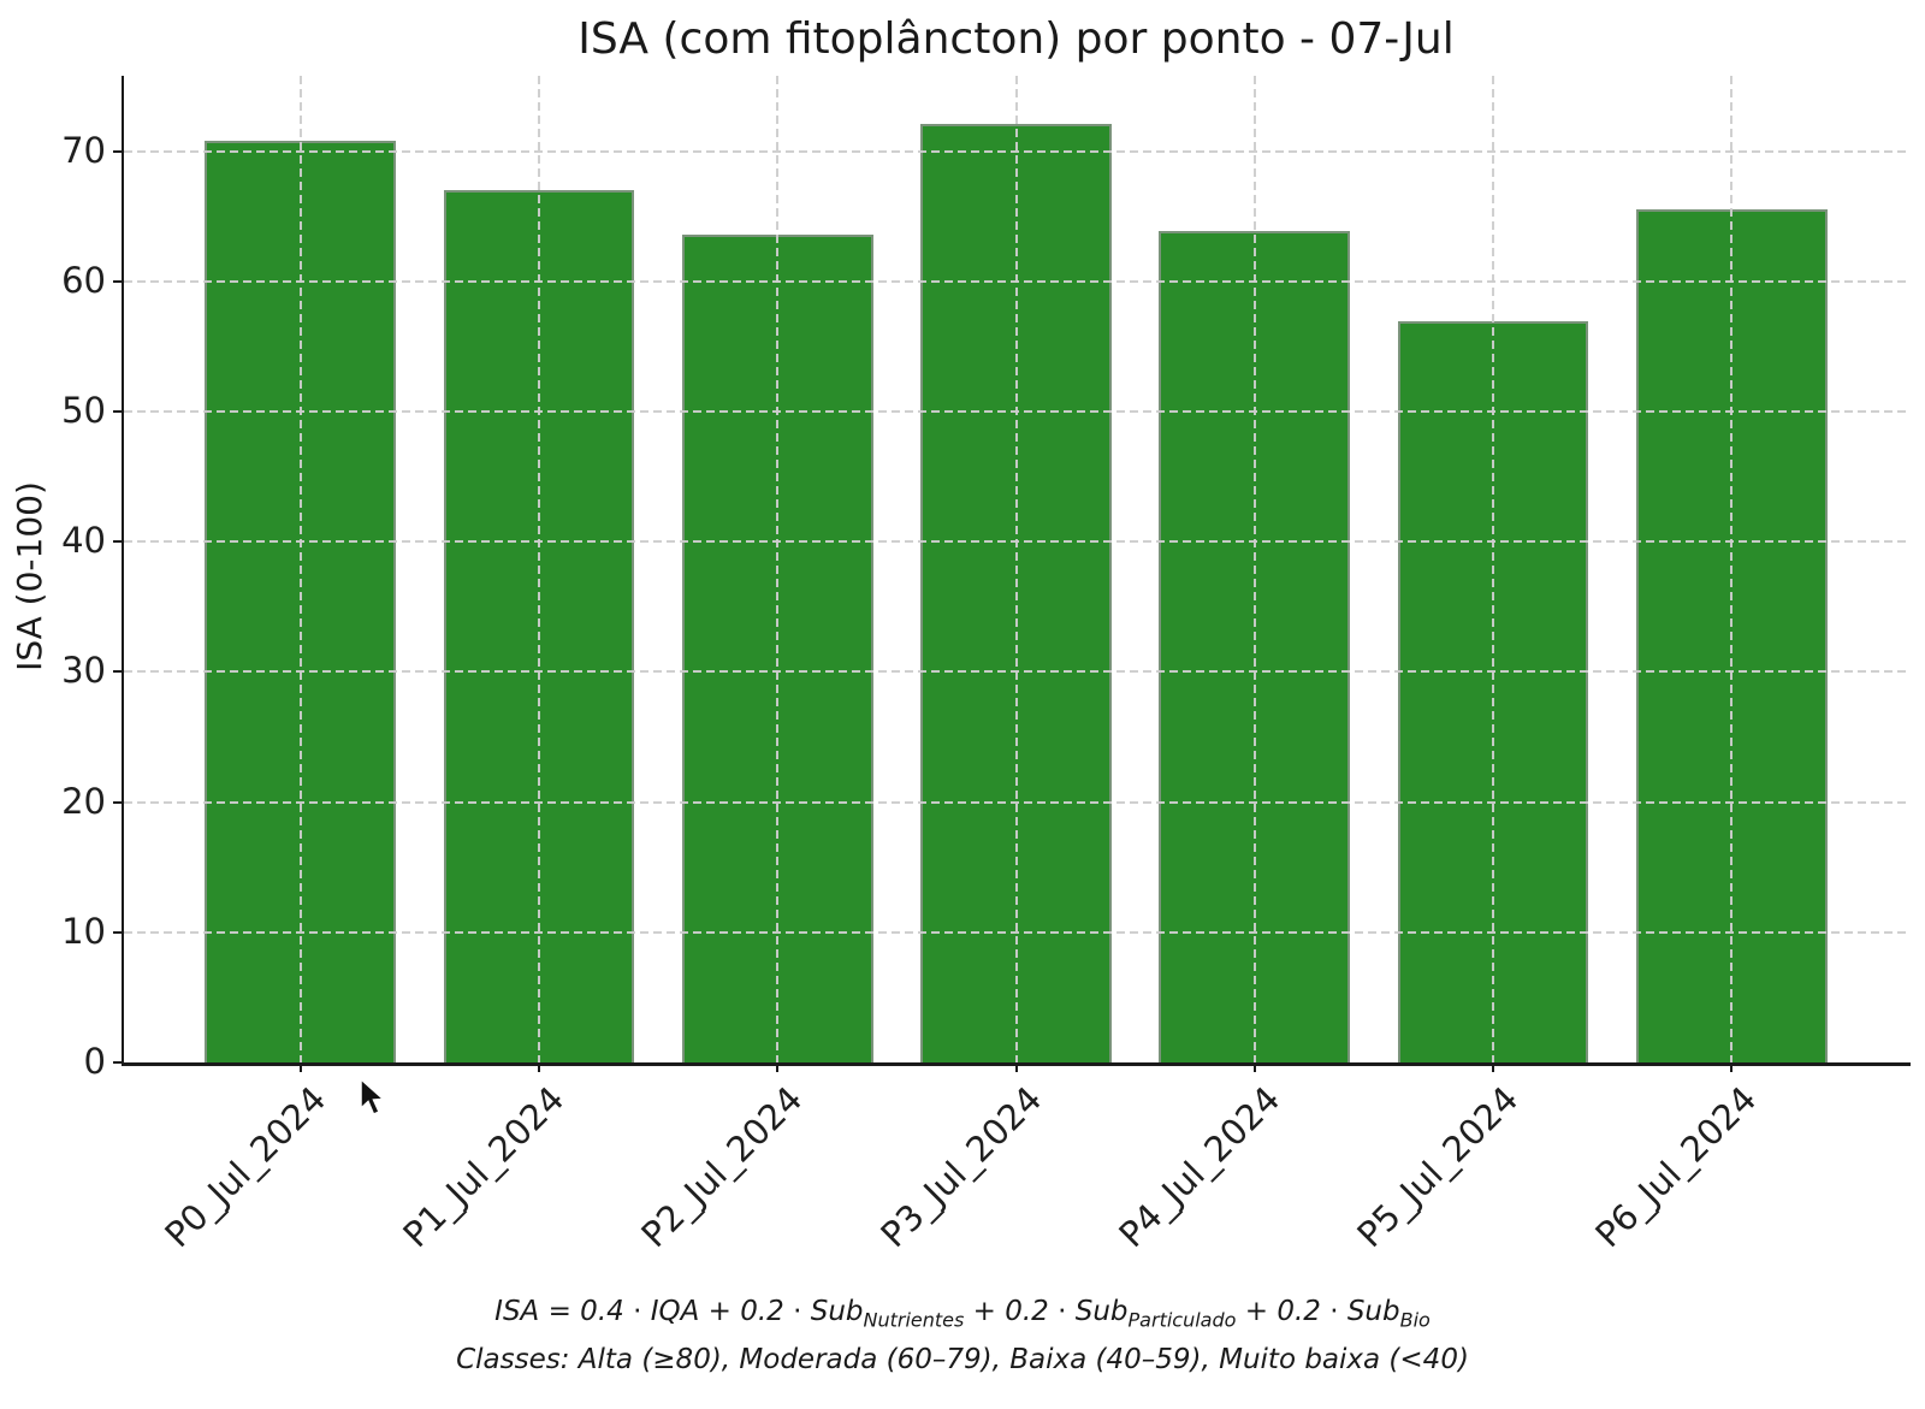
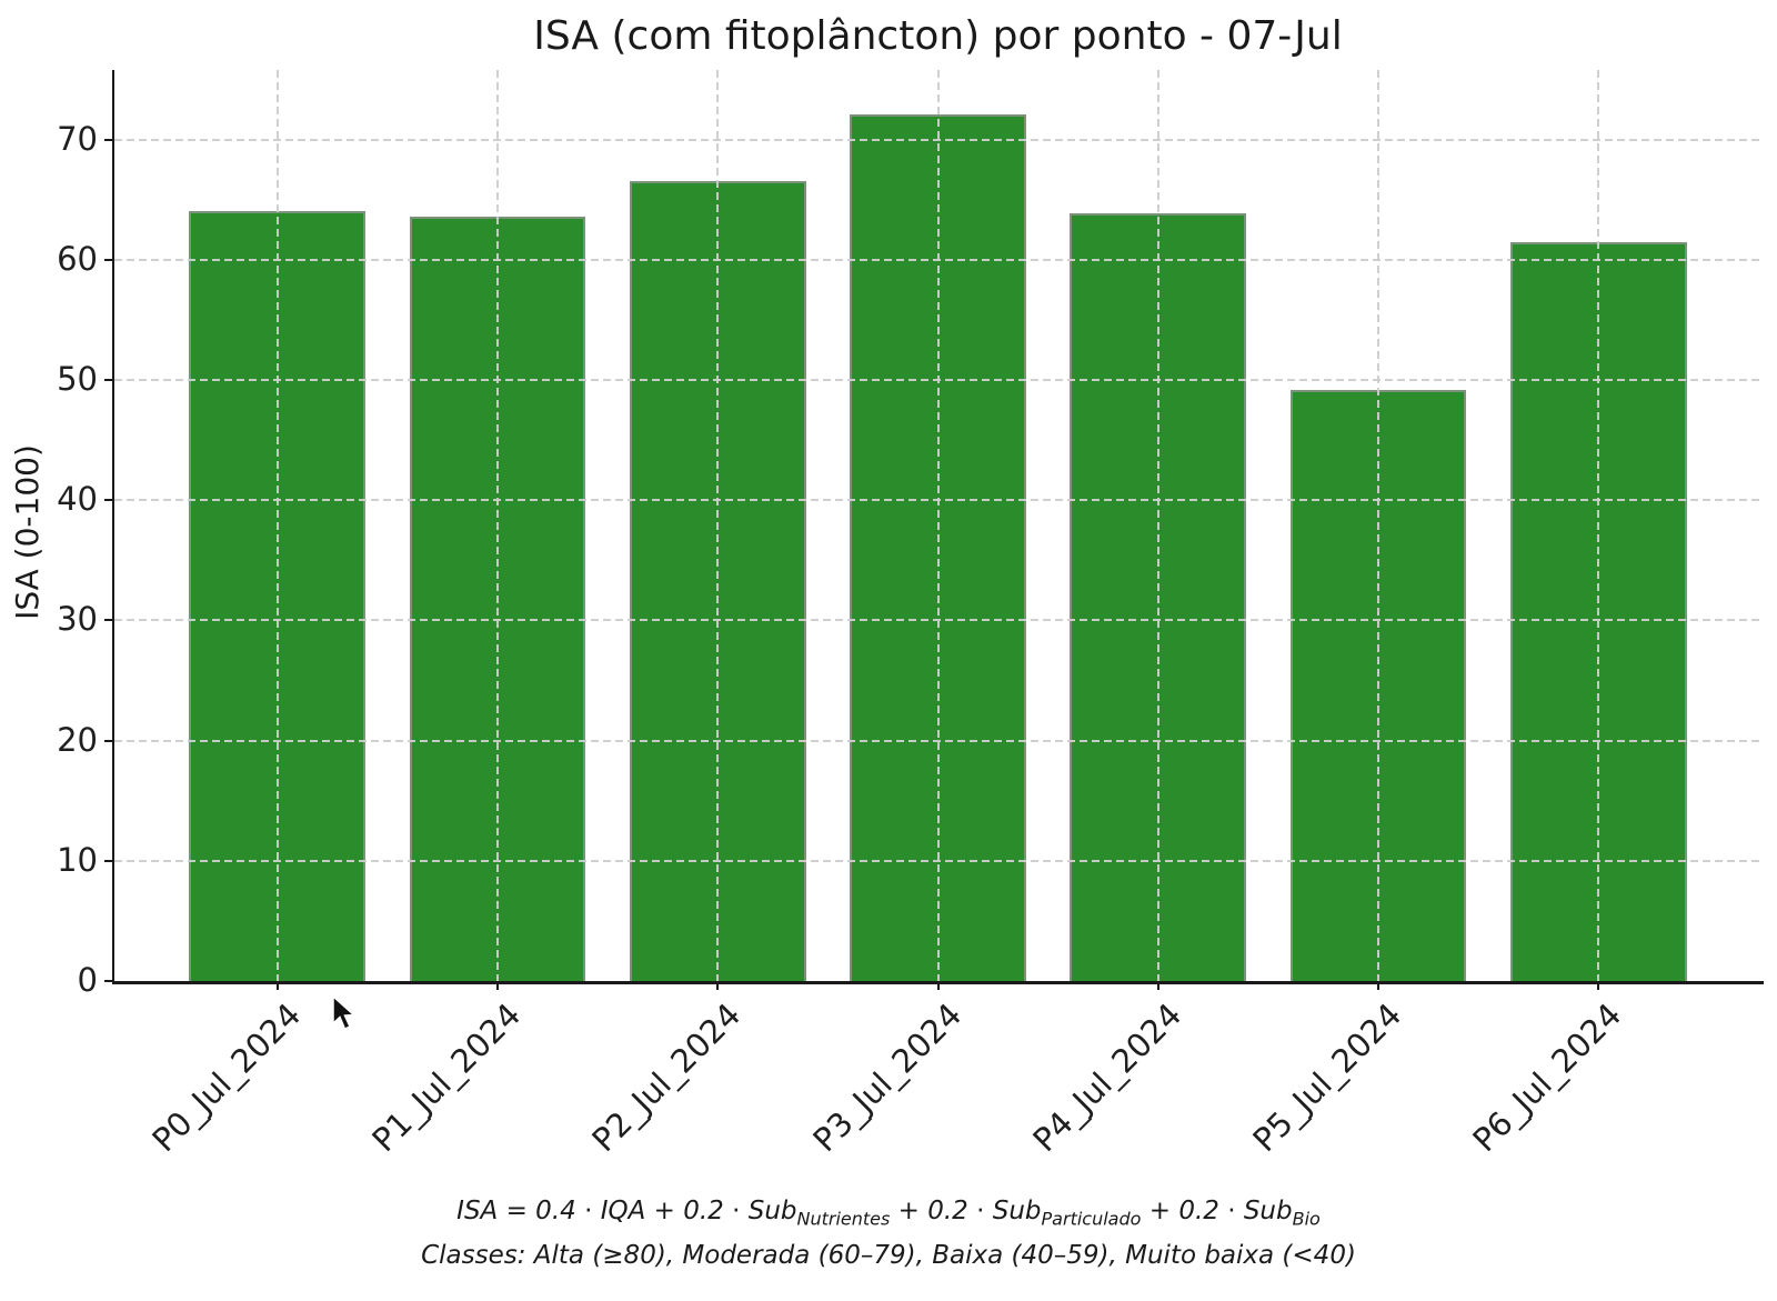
P0_Jul_2024: 70.8 -> 64.1
P1_Jul_2024: 67.0 -> 63.6
P2_Jul_2024: 63.6 -> 66.6
P5_Jul_2024: 56.9 -> 49.2
P6_Jul_2024: 65.5 -> 61.5
